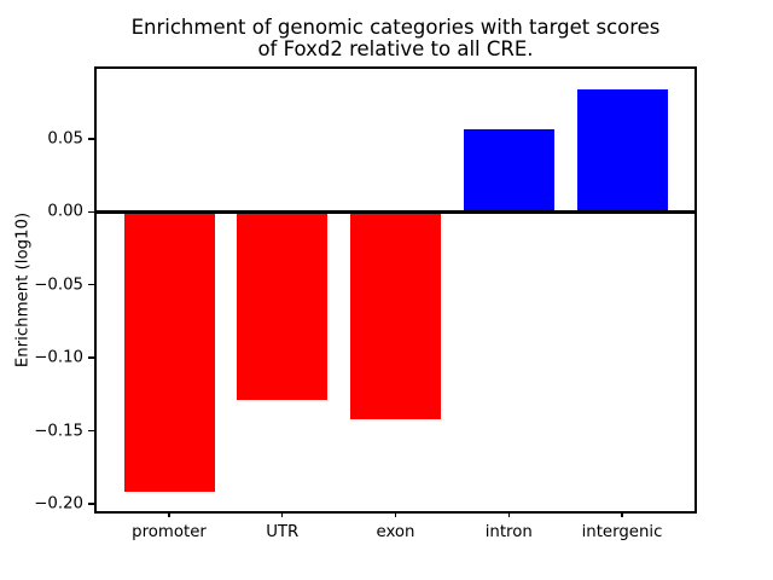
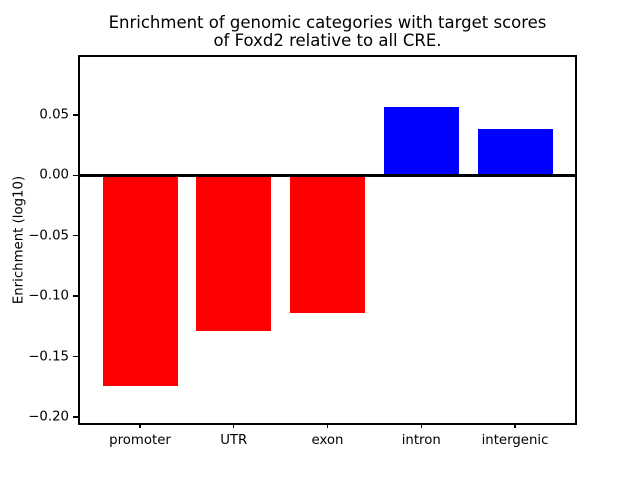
promoter: -0.192 -> -0.174
exon: -0.142 -> -0.114
intergenic: 0.084 -> 0.038
